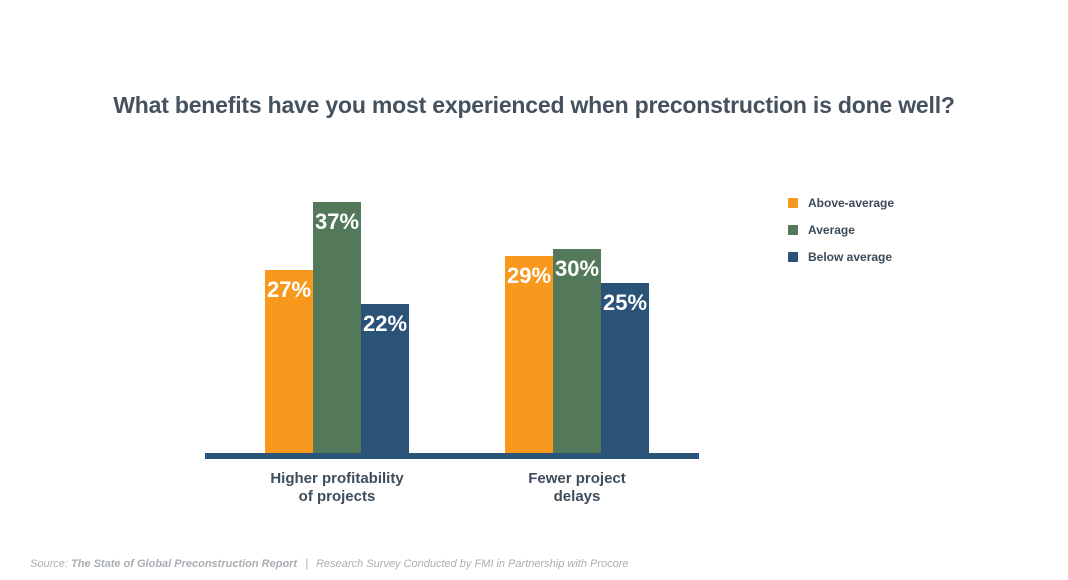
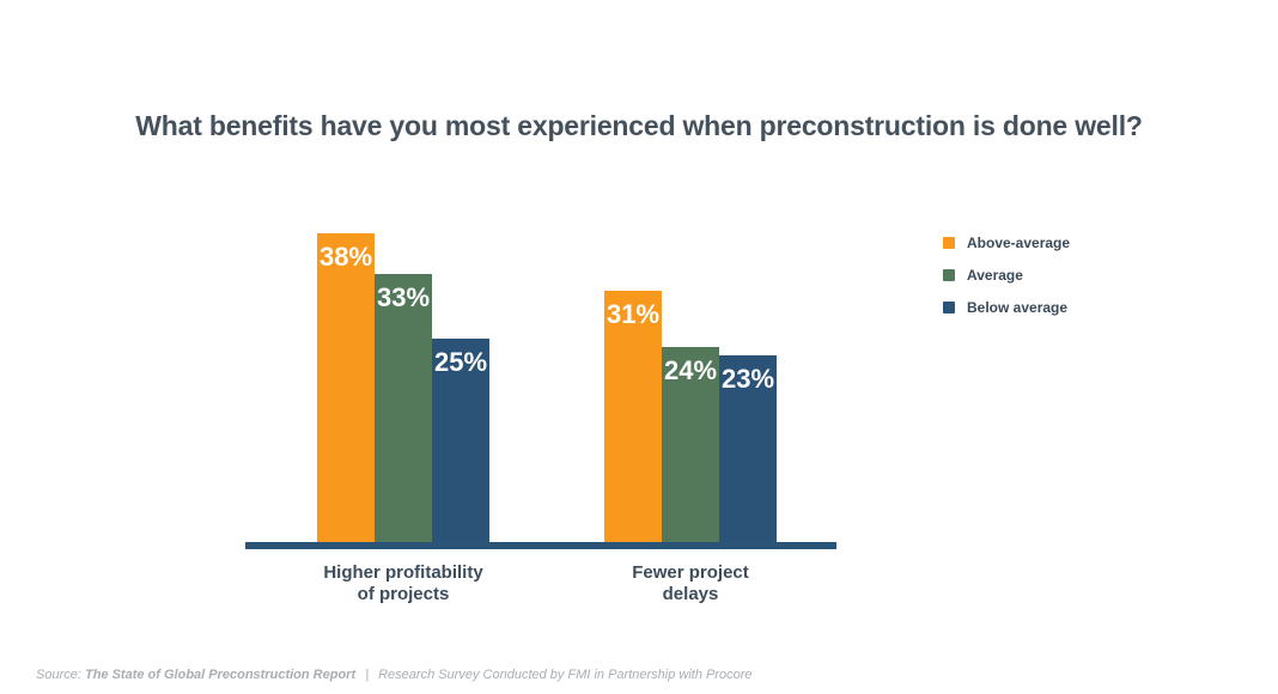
Above-average/Higher profitability of projects: 27% -> 38%
Average/Higher profitability of projects: 37% -> 33%
Below average/Higher profitability of projects: 22% -> 25%
Above-average/Fewer project delays: 29% -> 31%
Average/Fewer project delays: 30% -> 24%
Below average/Fewer project delays: 25% -> 23%
